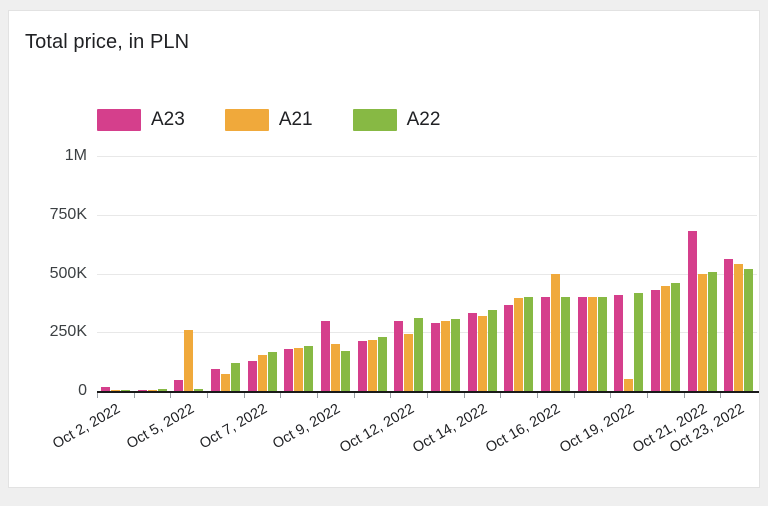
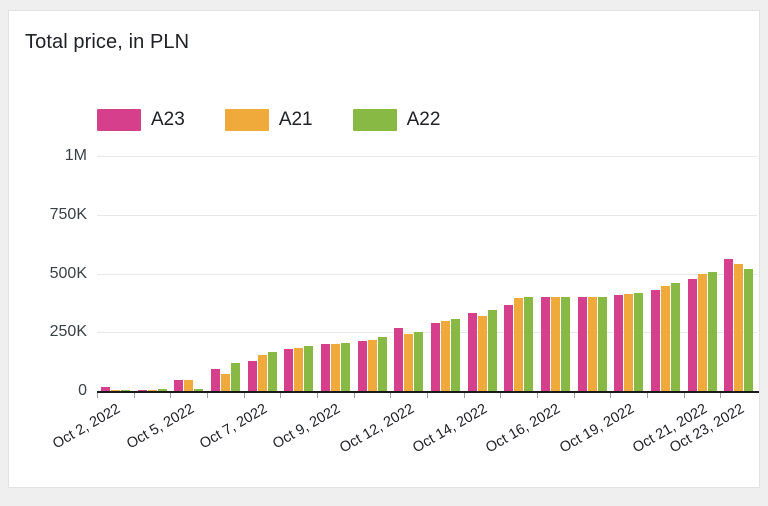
A21/Oct 5, 2022: 260K -> 50K
A23/Oct 9, 2022: 300K -> 200K
A22/Oct 9, 2022: 170K -> 200K
A23/Oct 12, 2022: 300K -> 270K
A22/Oct 12, 2022: 310K -> 250K
A21/Oct 16, 2022: 500K -> 400K
A21/Oct 19, 2022: 50K -> 410K
A23/Oct 21, 2022: 680K -> 480K
